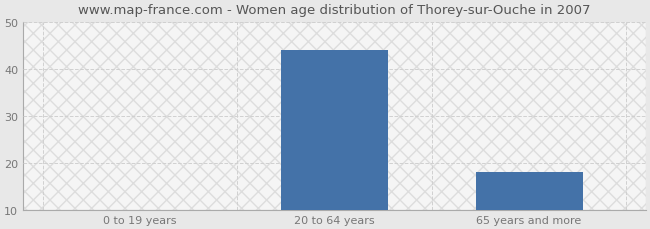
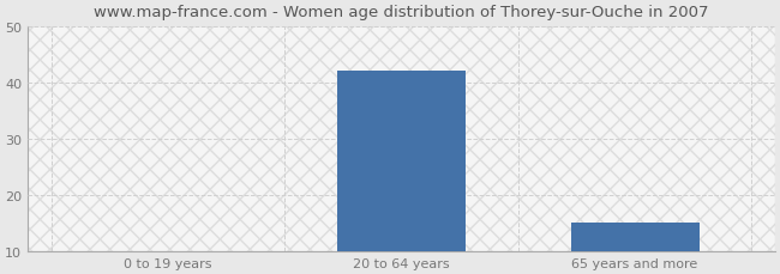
20 to 64 years: 44 -> 42
65 years and more: 18 -> 15
